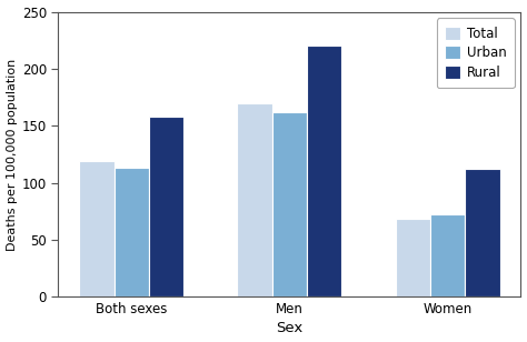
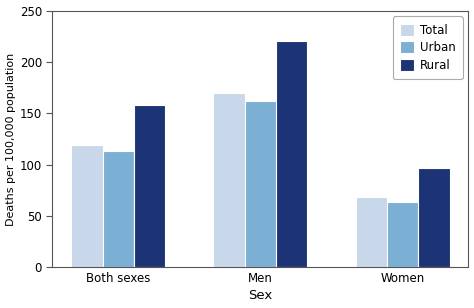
Urban/Women: 72 -> 64
Rural/Women: 112 -> 97
